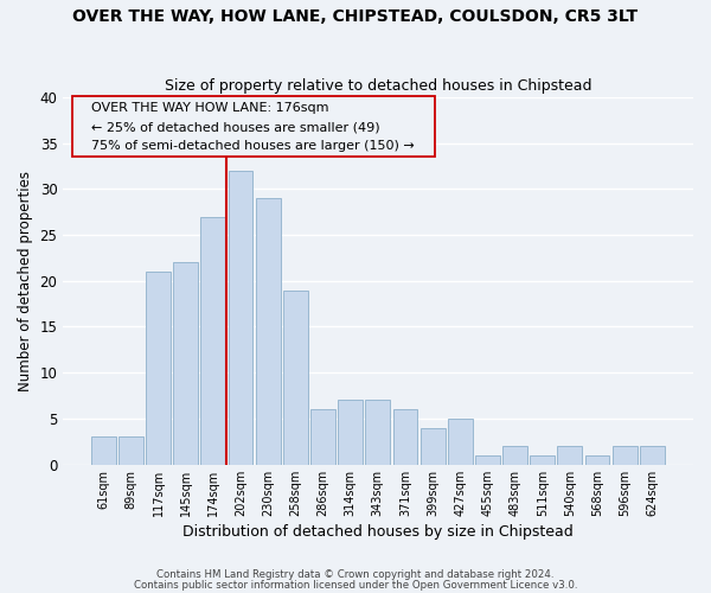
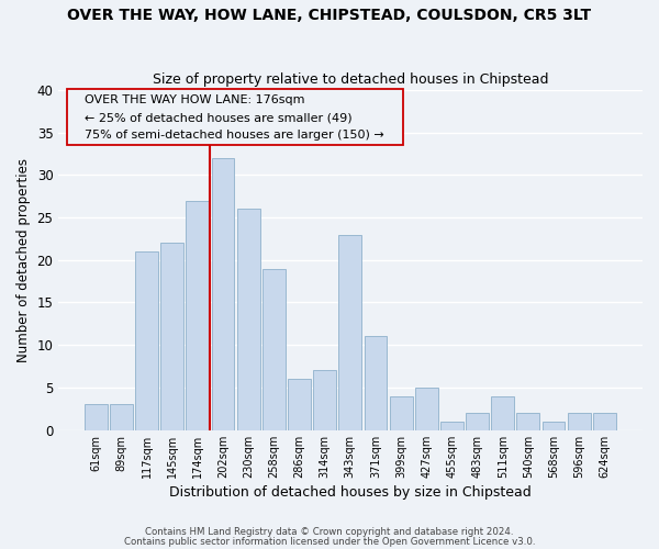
230sqm: 29 -> 26
343sqm: 7 -> 23
371sqm: 6 -> 11
511sqm: 1 -> 4
